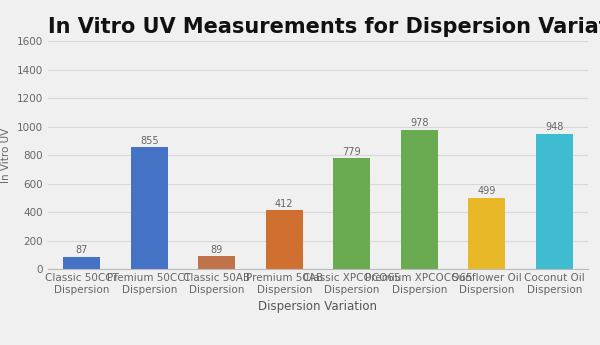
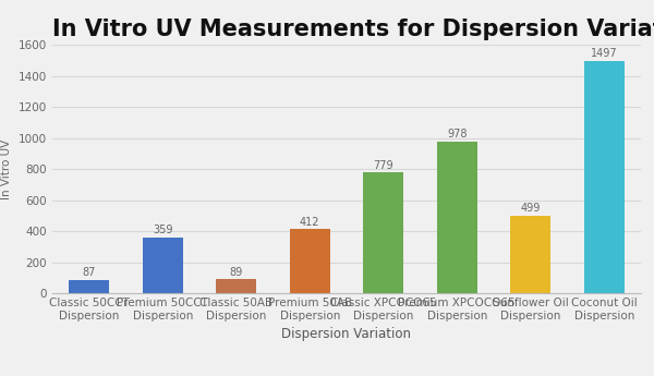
Premium 50CCT Dispersion: 855 -> 359
Coconut Oil Dispersion: 948 -> 1497
